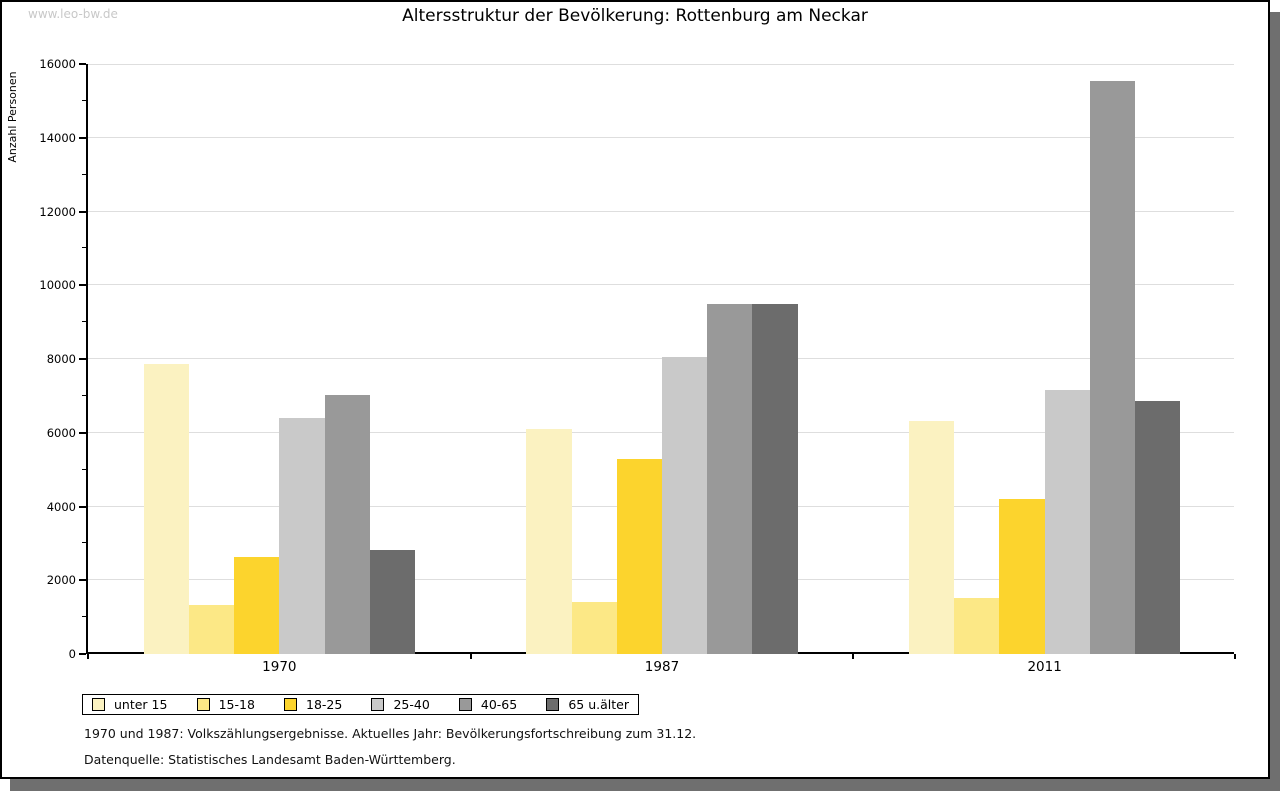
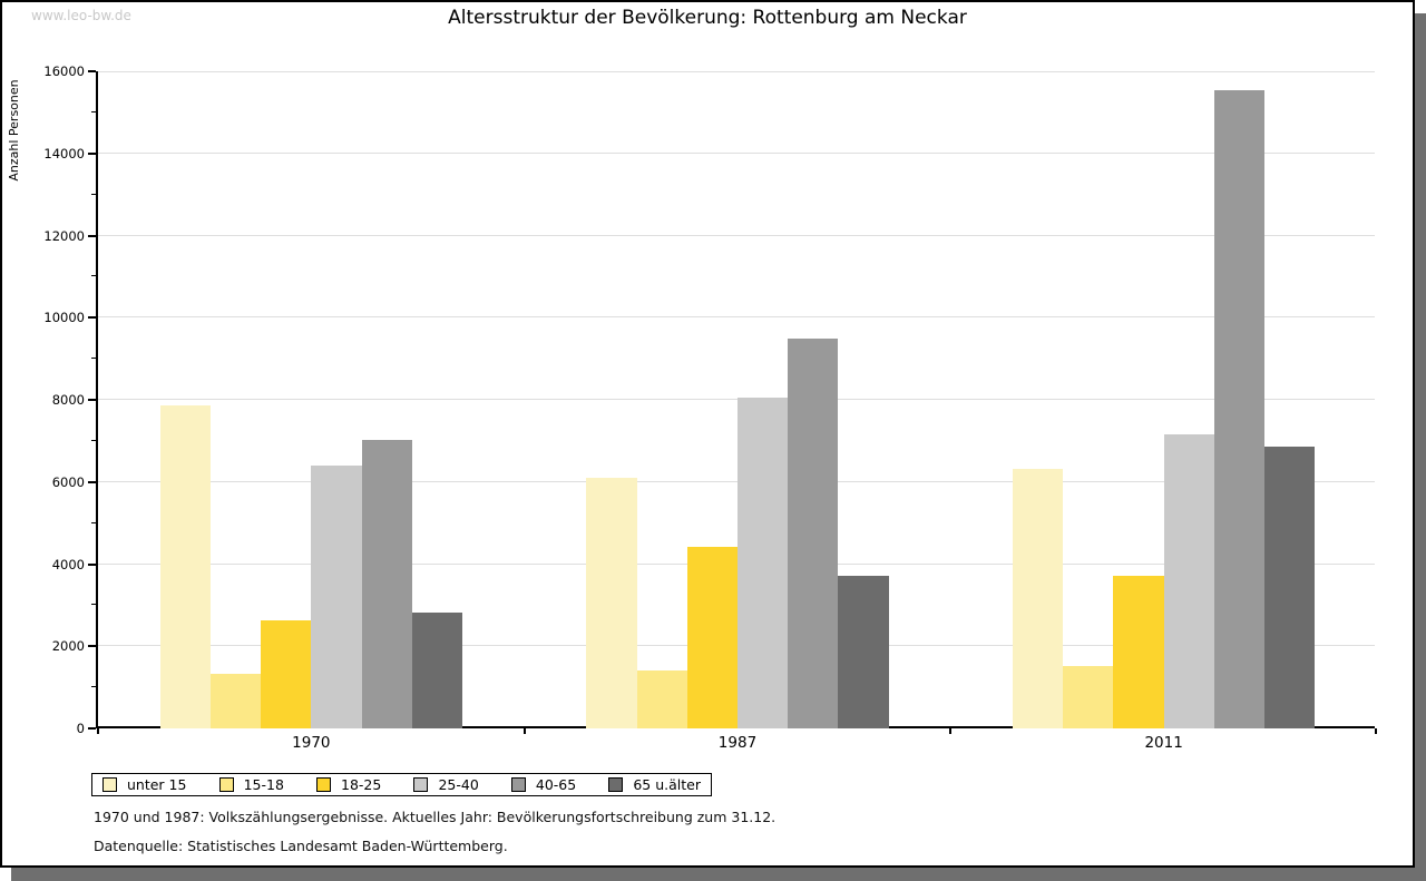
18-25/1987: 5300 -> 4400
65 u.älter/1987: 9500 -> 3700
18-25/2011: 4200 -> 3700
